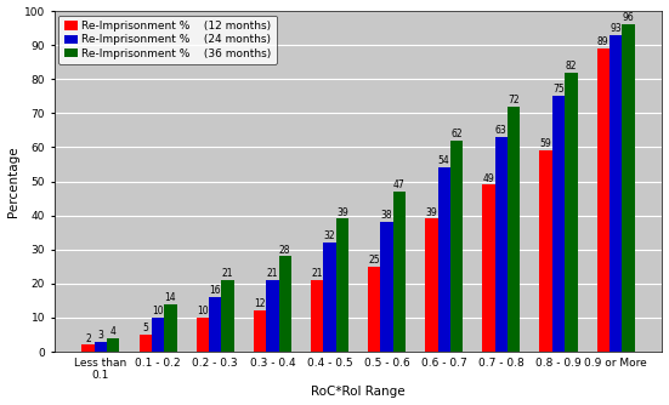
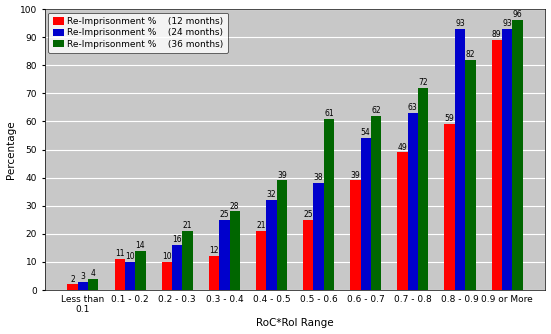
Re-Imprisonment % (12 months)/0.1 - 0.2: 5 -> 11
Re-Imprisonment % (24 months)/0.3 - 0.4: 21 -> 25
Re-Imprisonment % (36 months)/0.5 - 0.6: 47 -> 61
Re-Imprisonment % (24 months)/0.8 - 0.9: 75 -> 93
